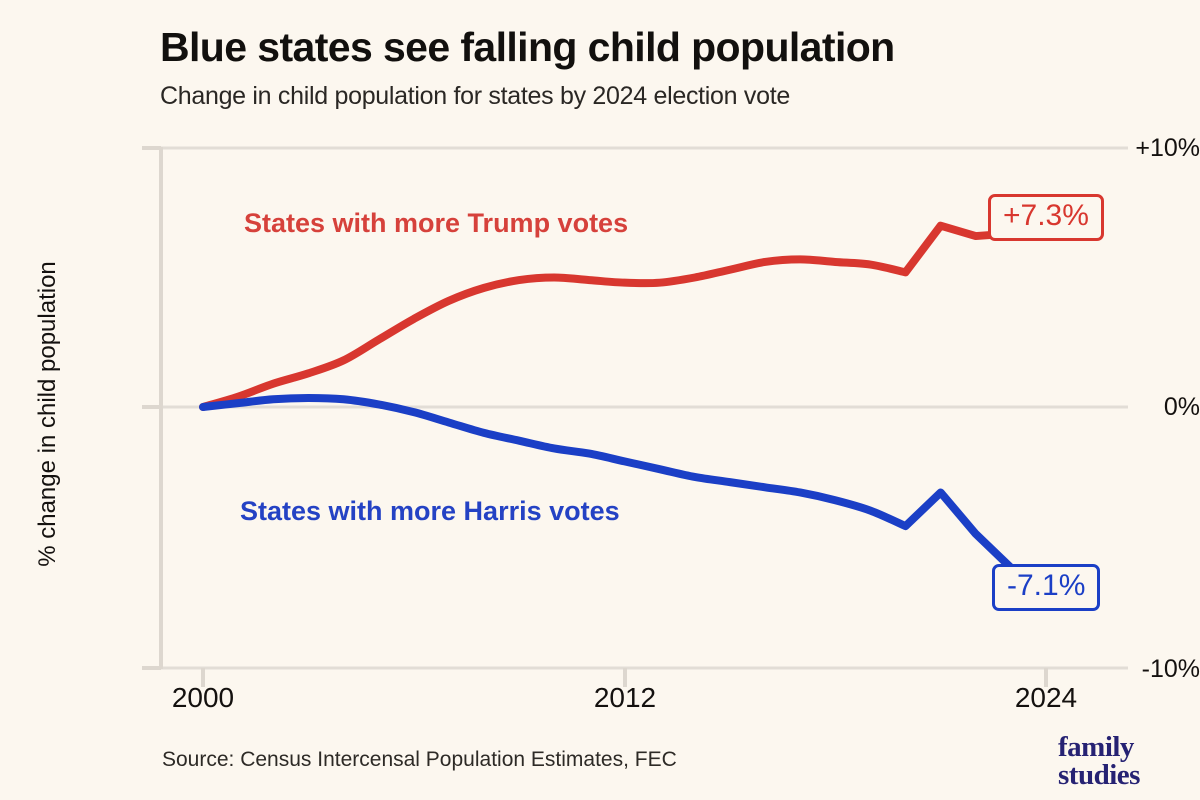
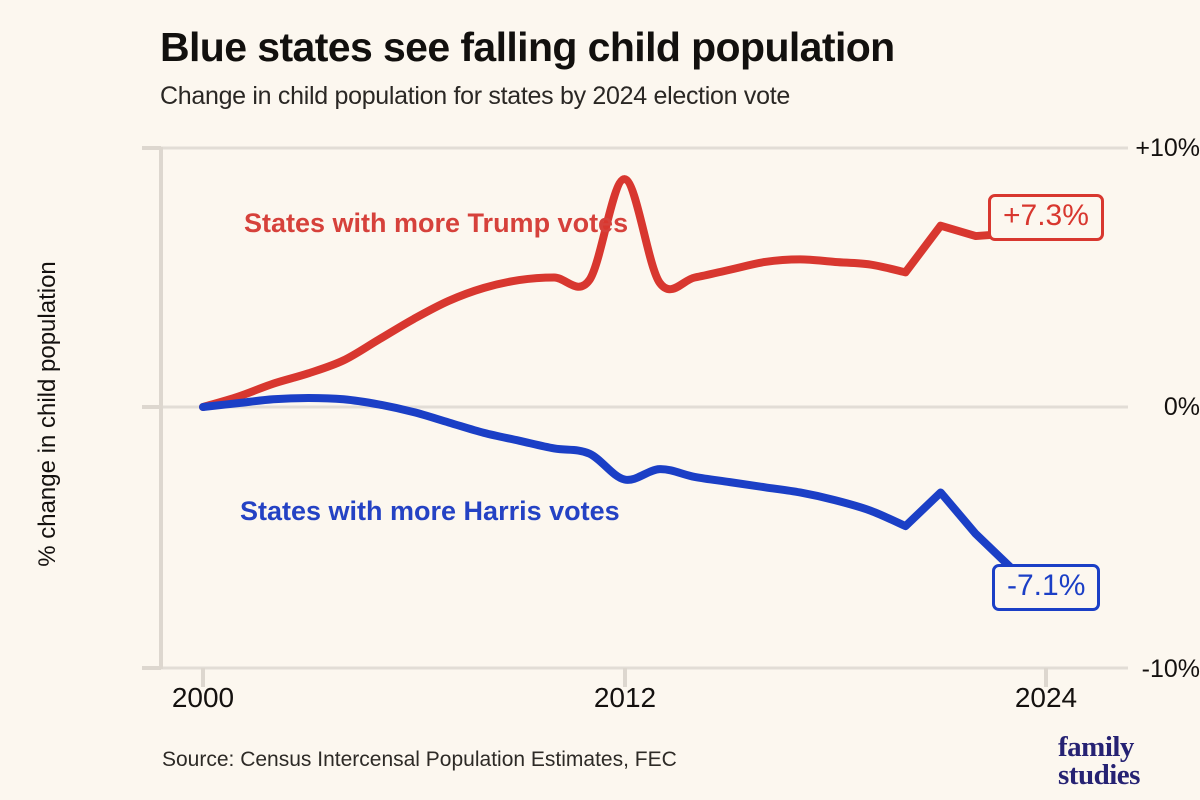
States with more Trump votes/2012: 4.8% -> 8.8%
States with more Harris votes/2012: -2.1% -> -2.8%
